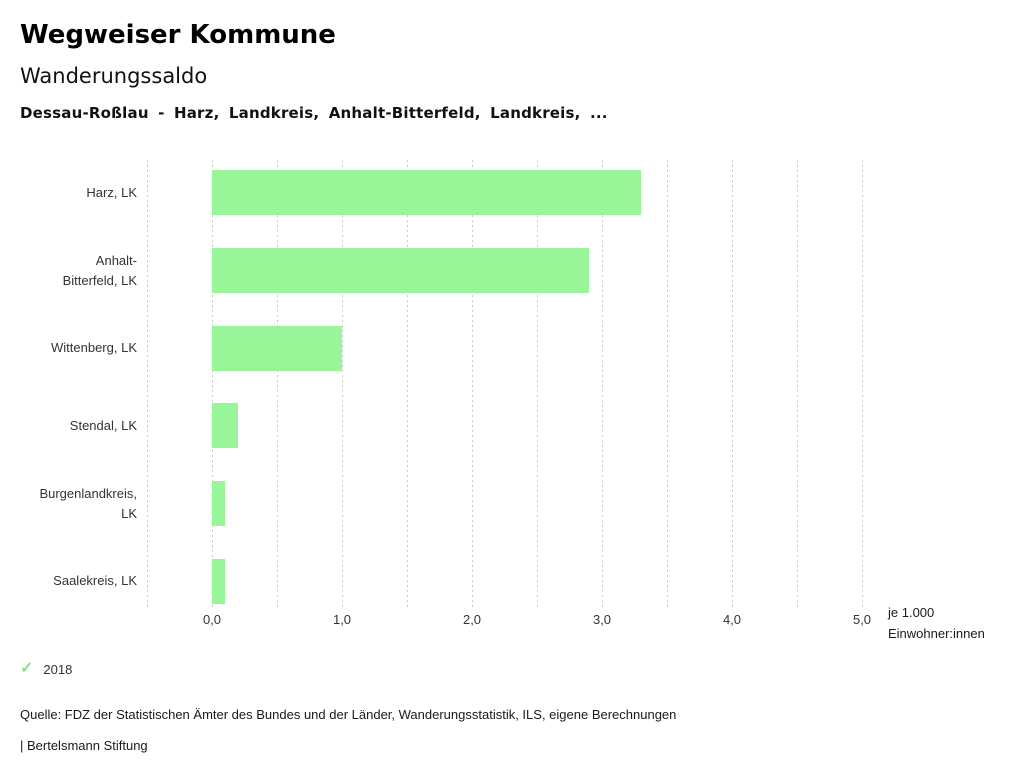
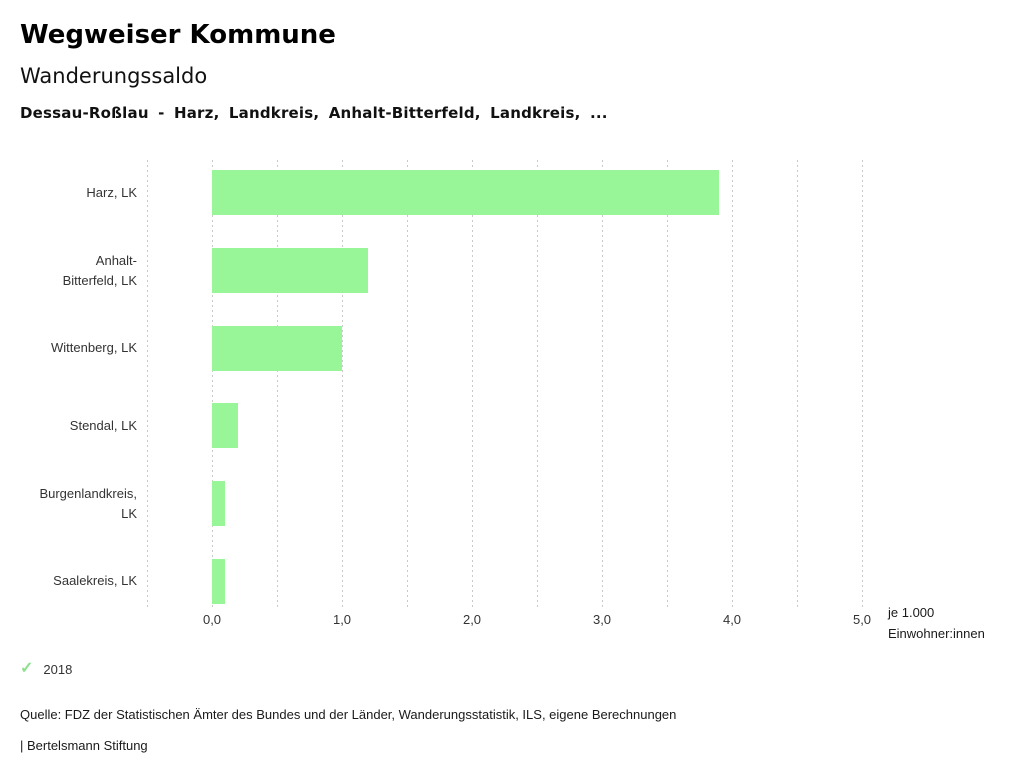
Harz, LK: 3,3 -> 3,9
Anhalt-Bitterfeld, LK: 2,9 -> 1,2
